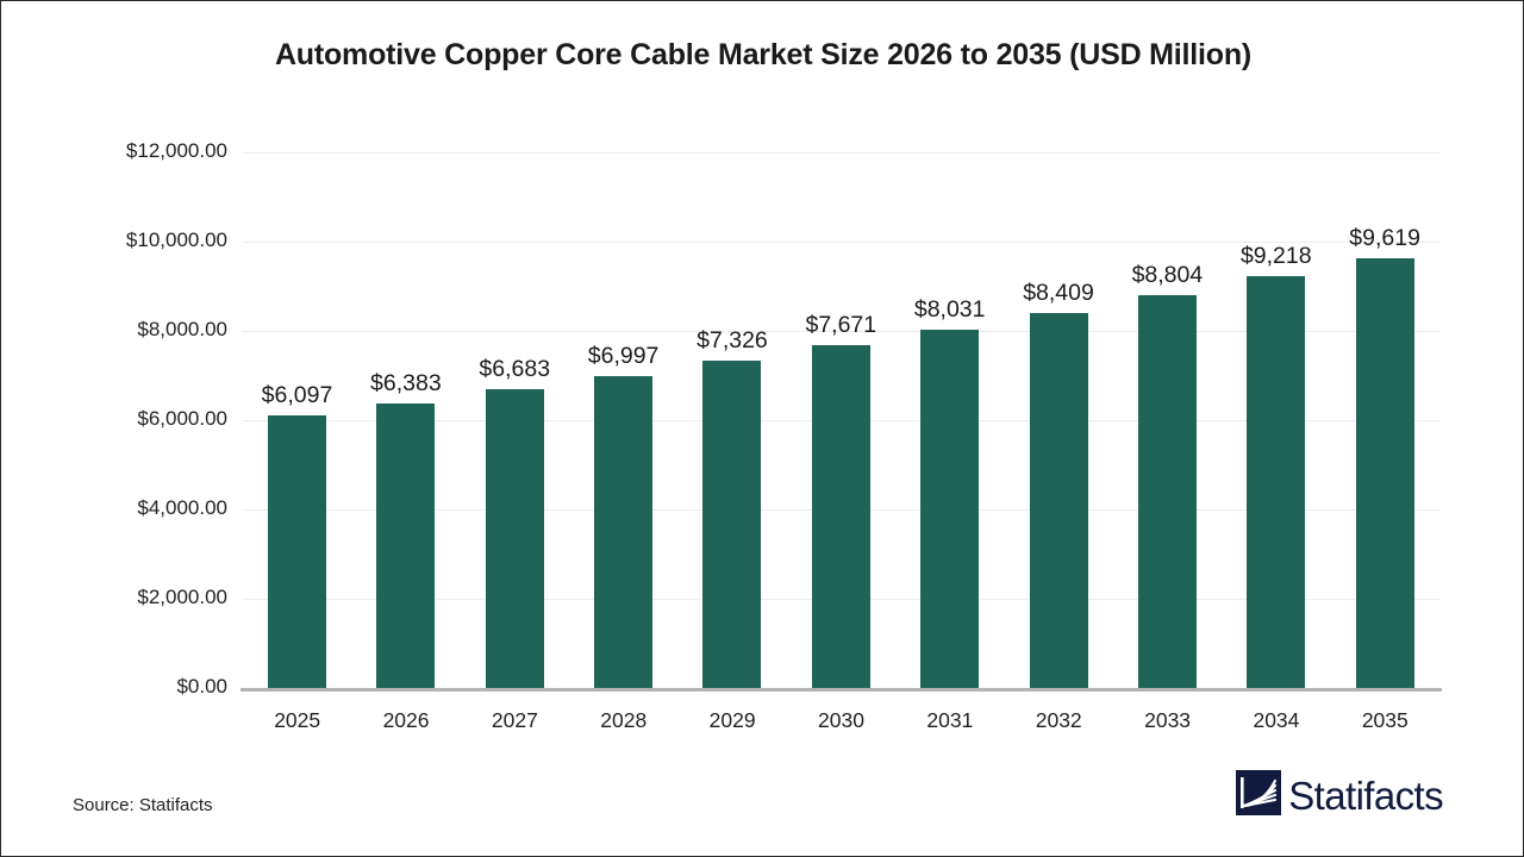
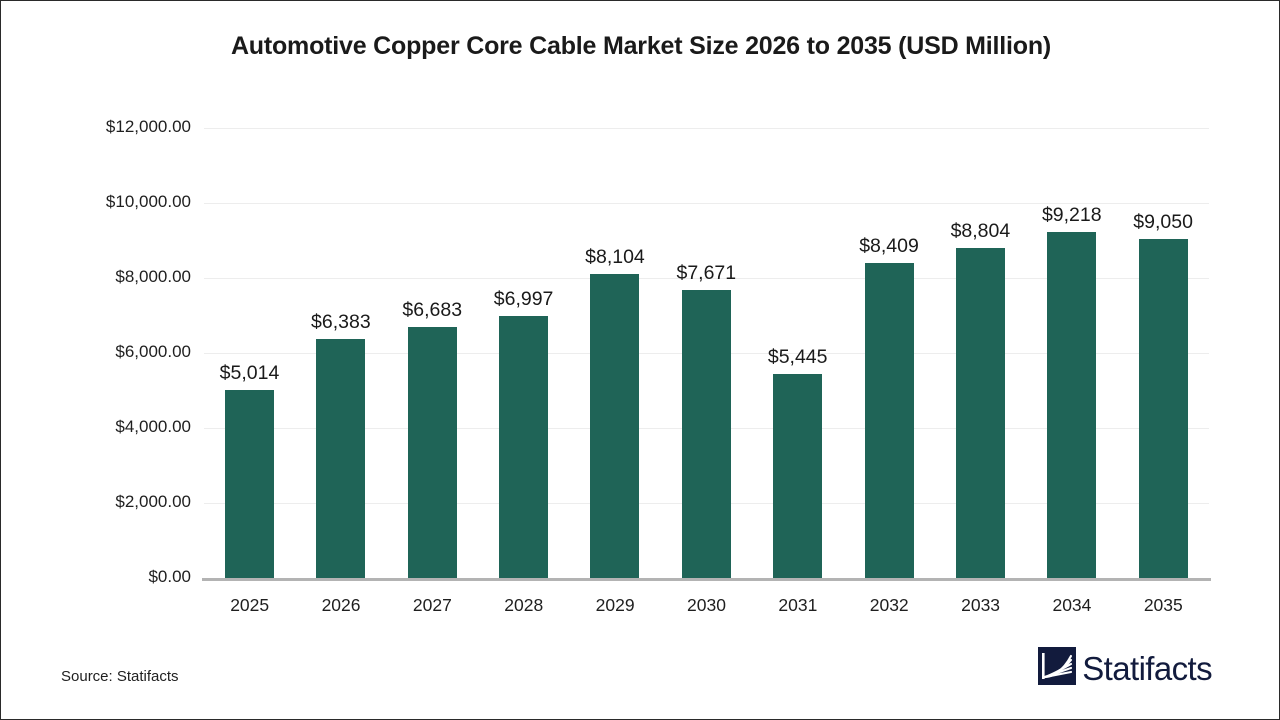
2025: $6,097 -> $5,014
2029: $7,326 -> $8,104
2031: $8,031 -> $5,445
2035: $9,619 -> $9,050
